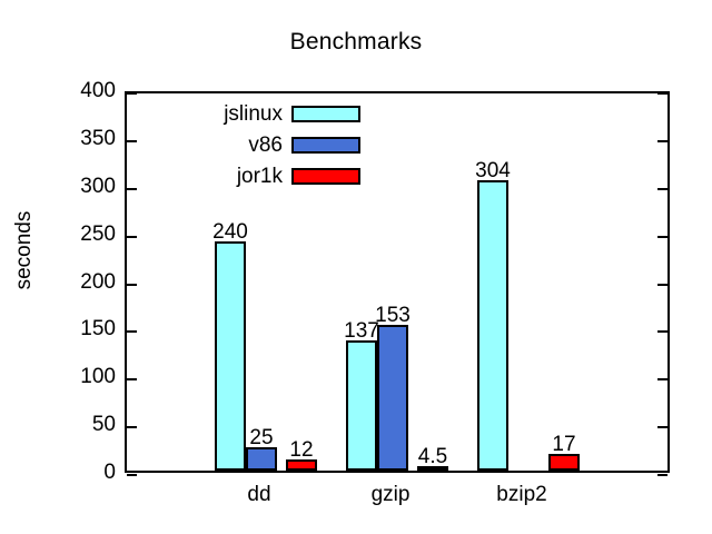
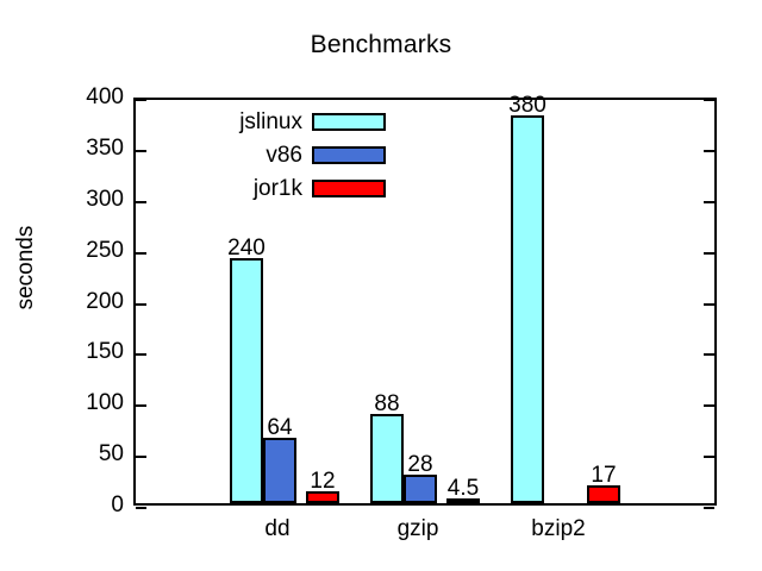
v86/dd: 25 -> 64
jslinux/gzip: 137 -> 88
v86/gzip: 153 -> 28
jslinux/bzip2: 304 -> 380
